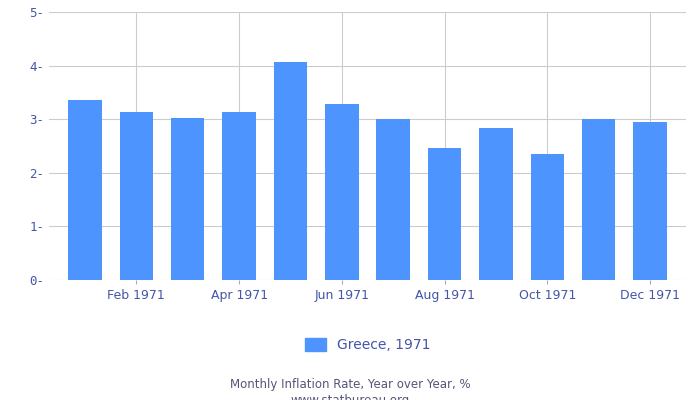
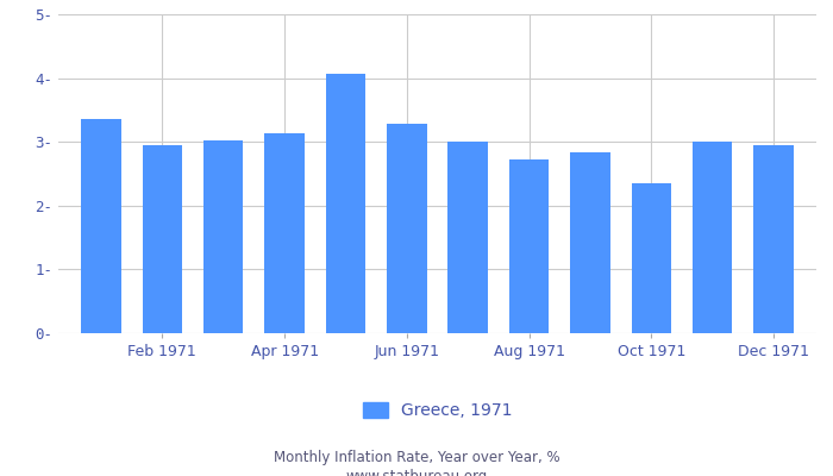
Feb 1971: 3.14- -> 2.94-
Aug 1971: 2.46- -> 2.73-
